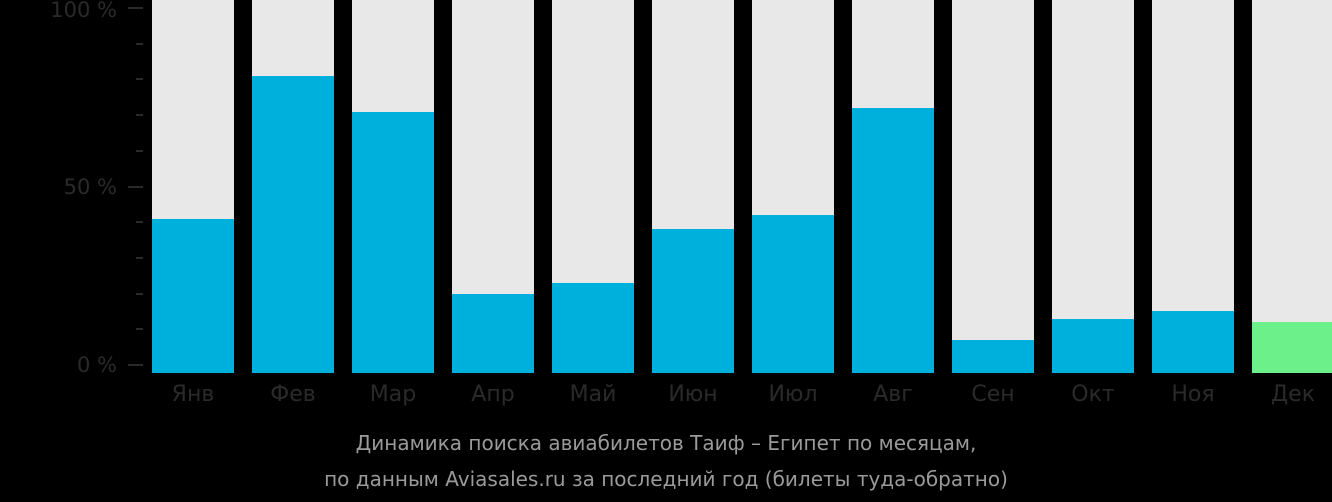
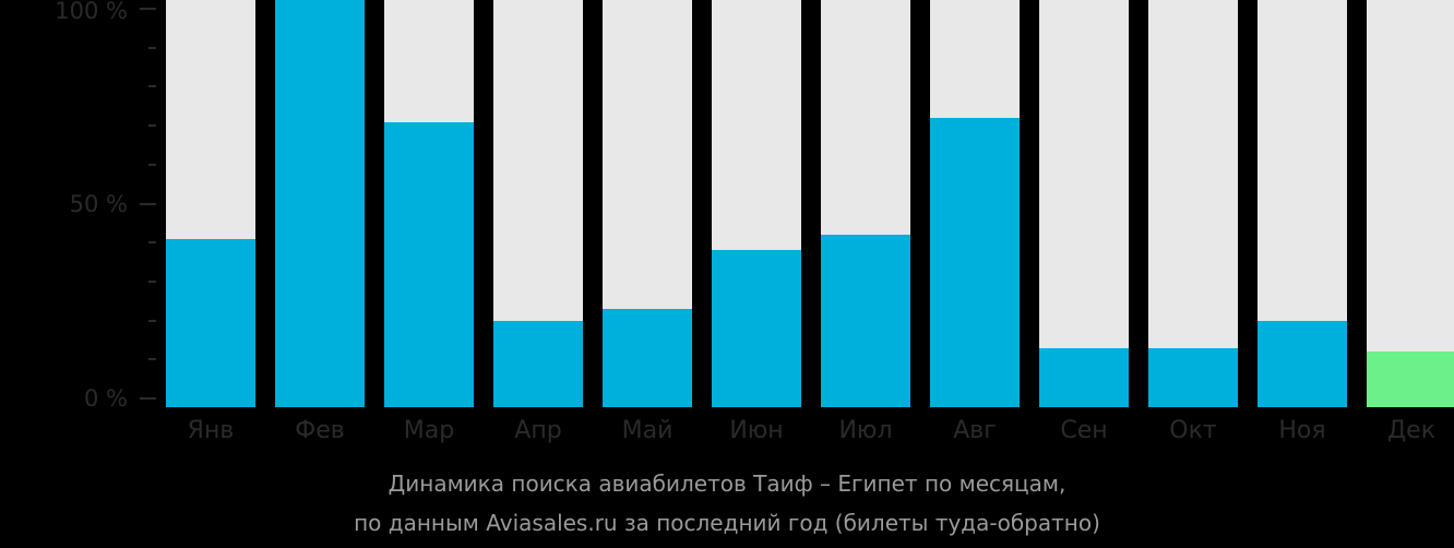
Фев: 81% -> 100%
Сен: 7% -> 13%
Ноя: 15% -> 20%
